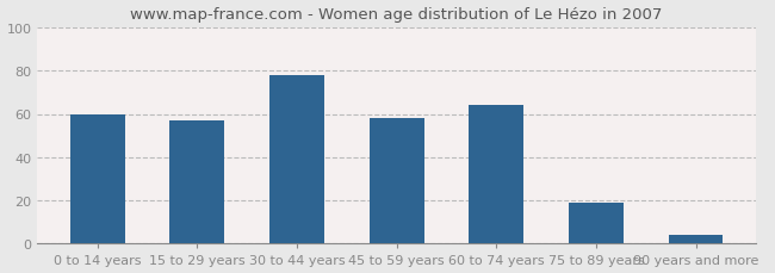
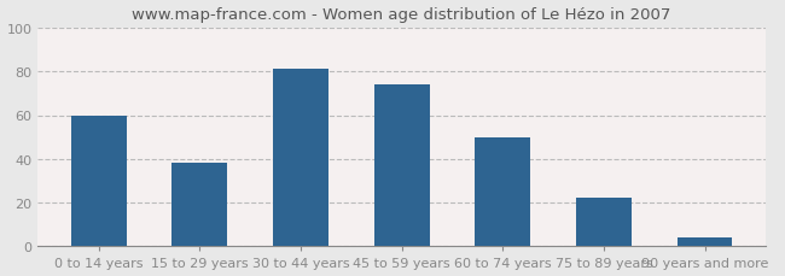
15 to 29 years: 57 -> 38
30 to 44 years: 78 -> 81
45 to 59 years: 58 -> 74
60 to 74 years: 64 -> 50
75 to 89 years: 19 -> 22
